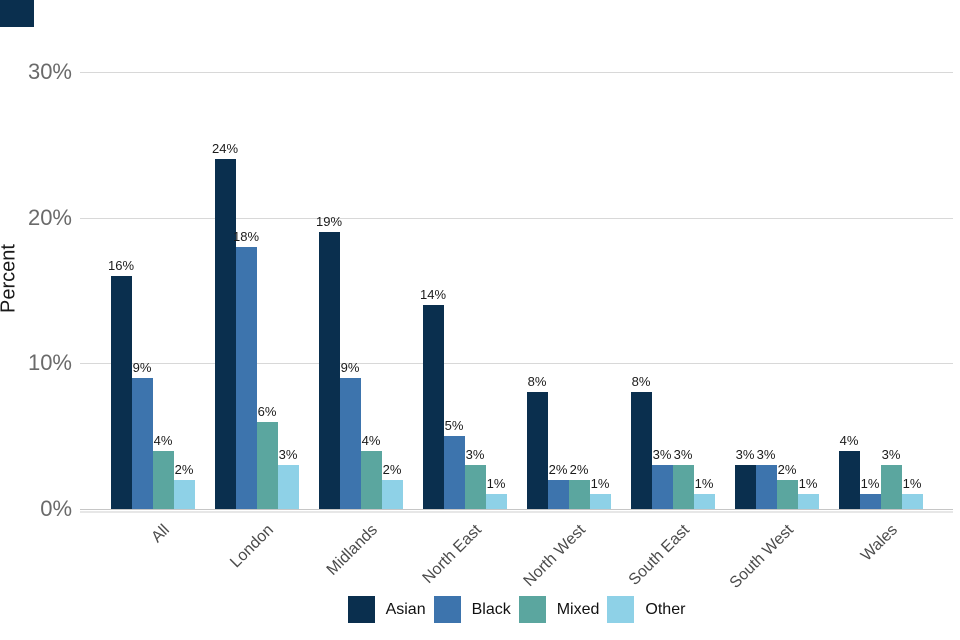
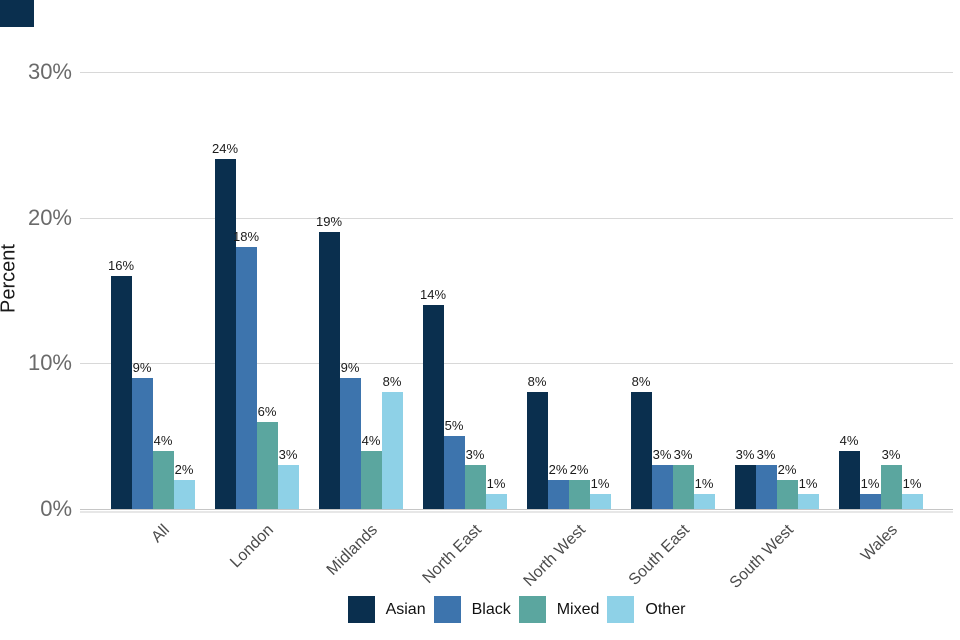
Other/Midlands: 2% -> 8%
